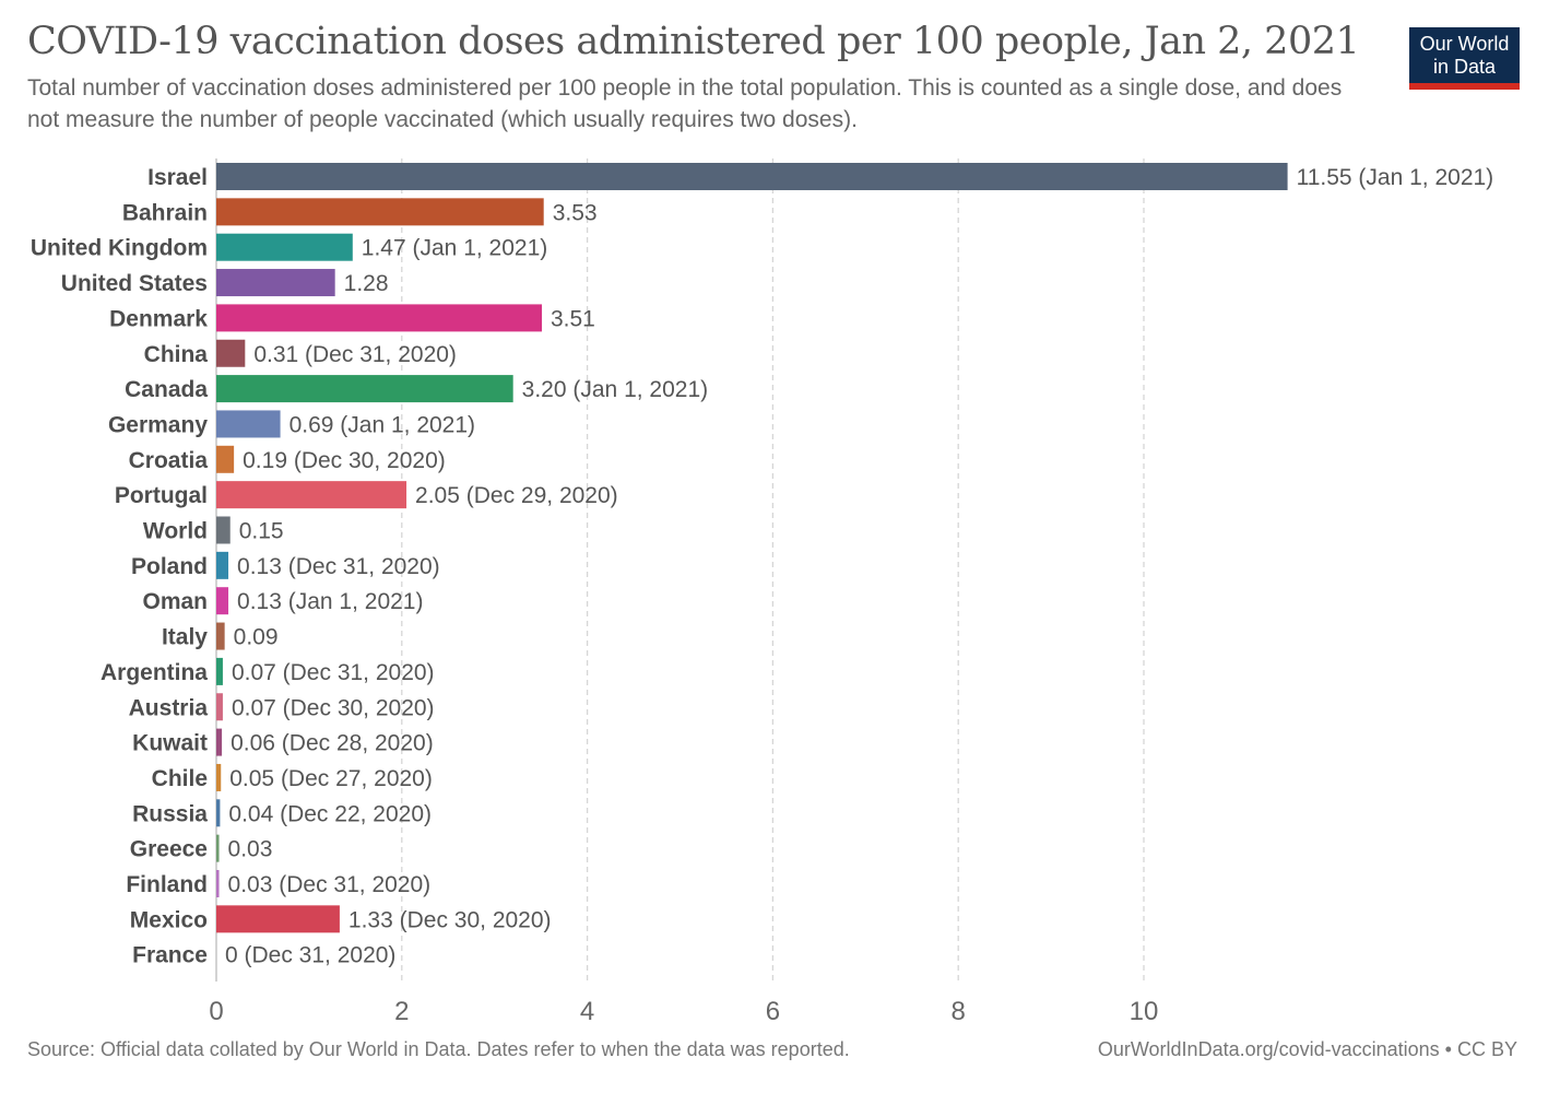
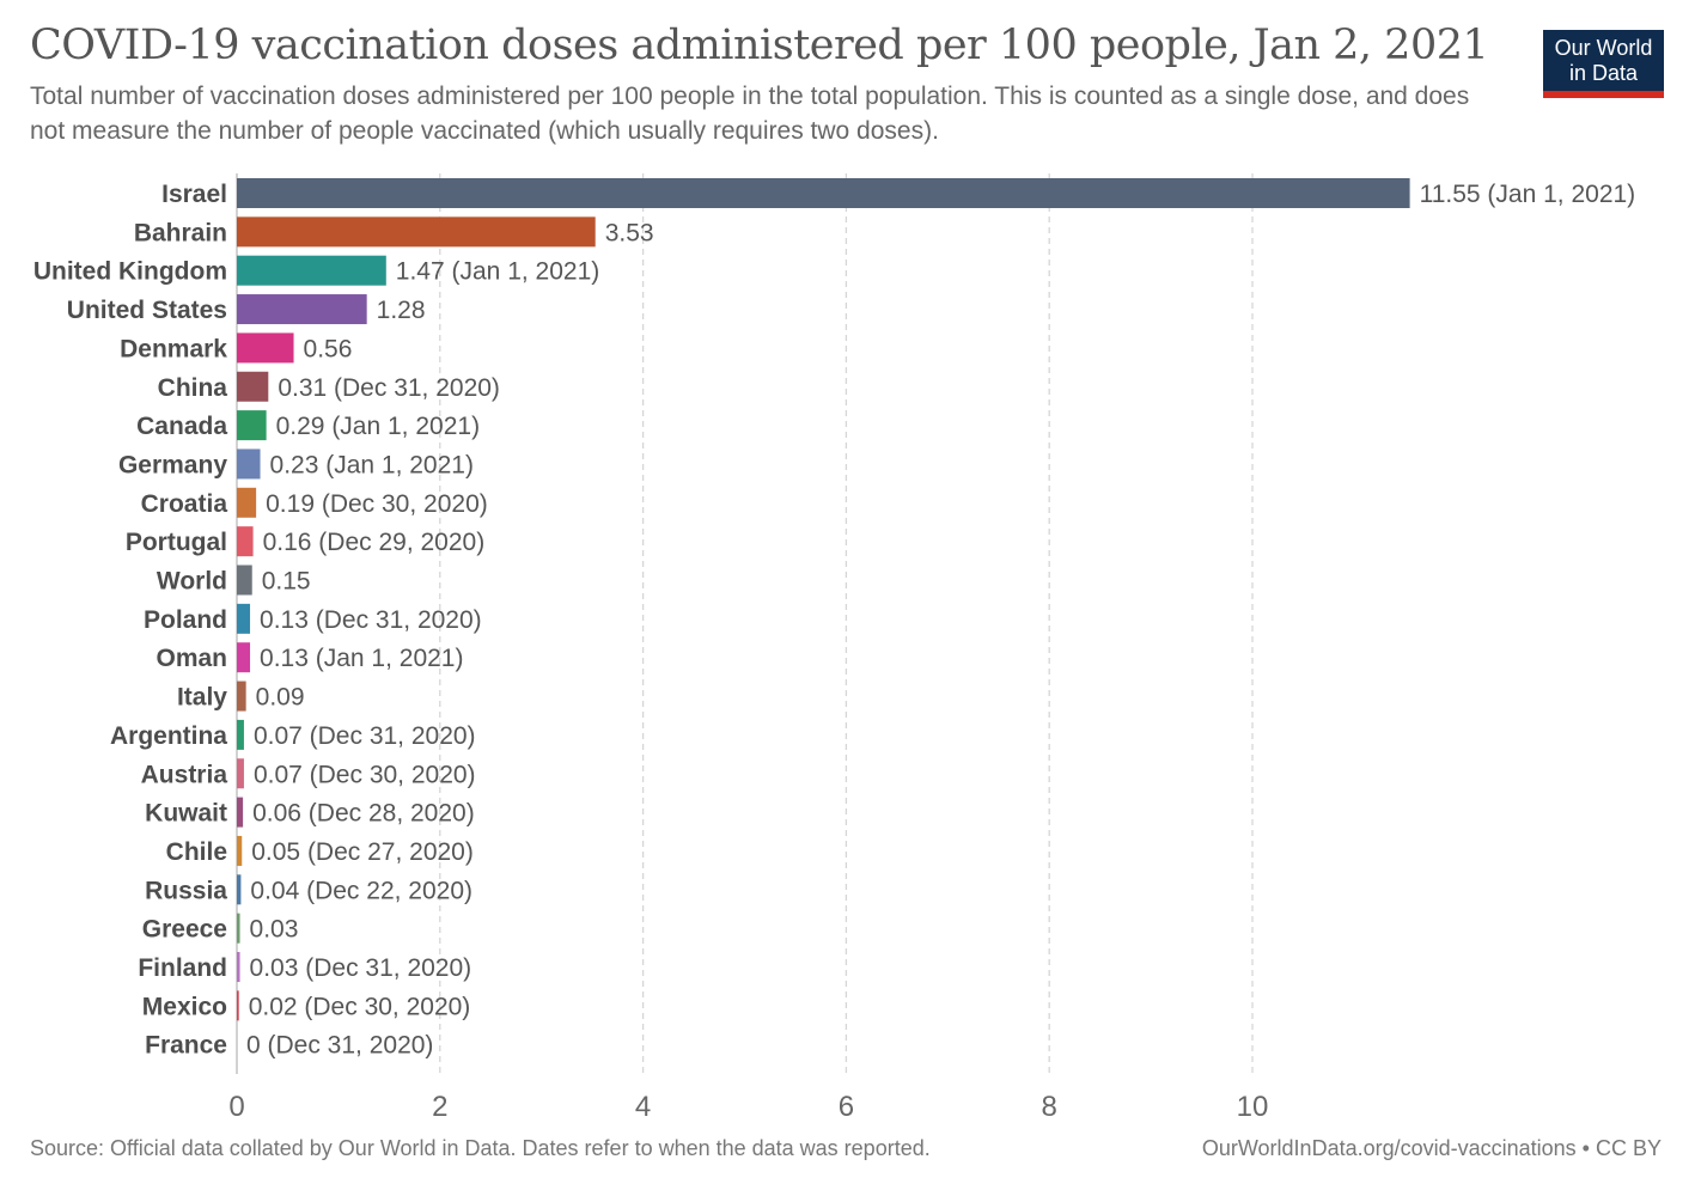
Denmark: 3.51 -> 0.56
Canada: 3.20 -> 0.29
Germany: 0.69 -> 0.23
Portugal: 2.05 -> 0.16
Mexico: 1.33 -> 0.02
